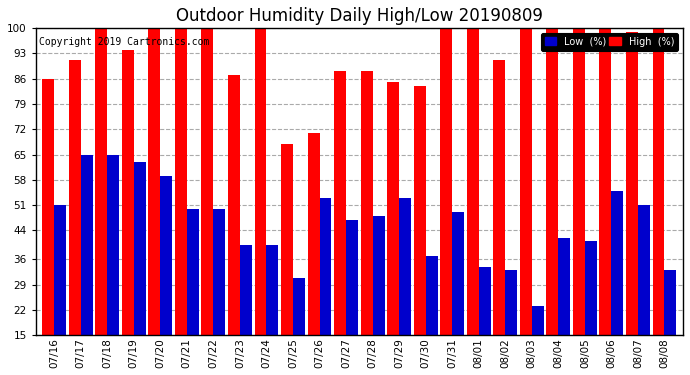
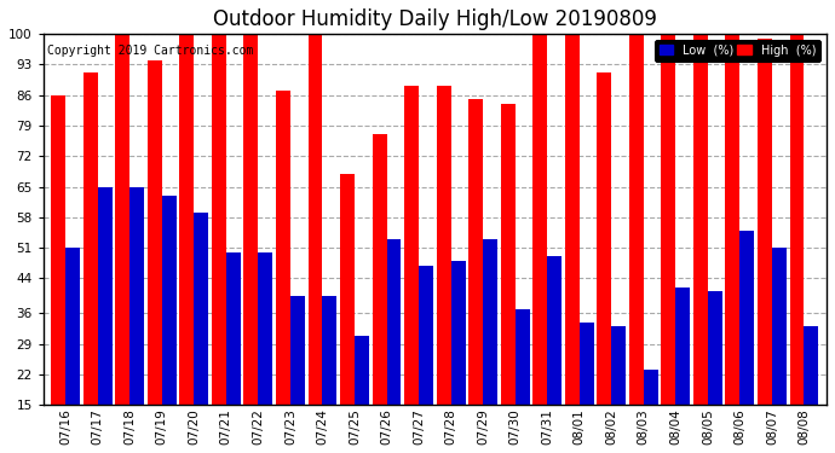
High (%)/07/26: 71 -> 77
